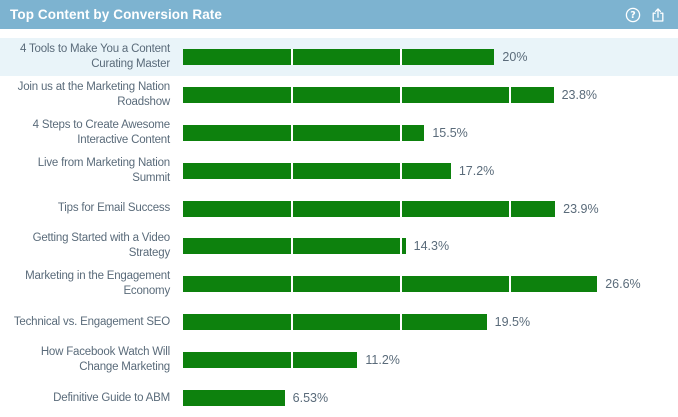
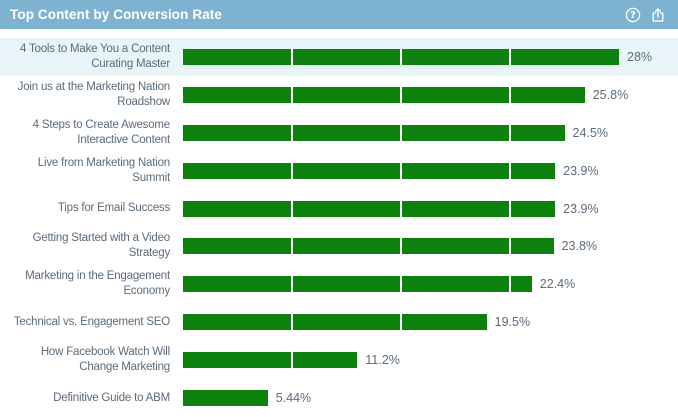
4 Tools to Make You a Content Curating Master: 20% -> 28%
Join us at the Marketing Nation Roadshow: 23.8% -> 25.8%
4 Steps to Create Awesome Interactive Content: 15.5% -> 24.5%
Live from Marketing Nation Summit: 17.2% -> 23.9%
Getting Started with a Video Strategy: 14.3% -> 23.8%
Marketing in the Engagement Economy: 26.6% -> 22.4%
Definitive Guide to ABM: 6.53% -> 5.44%
